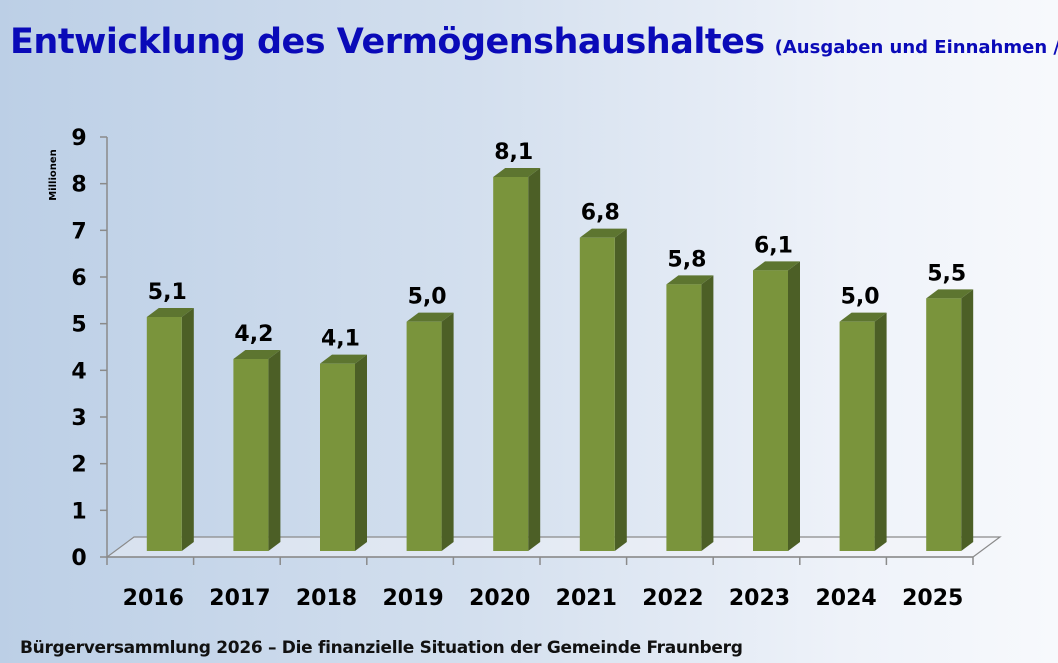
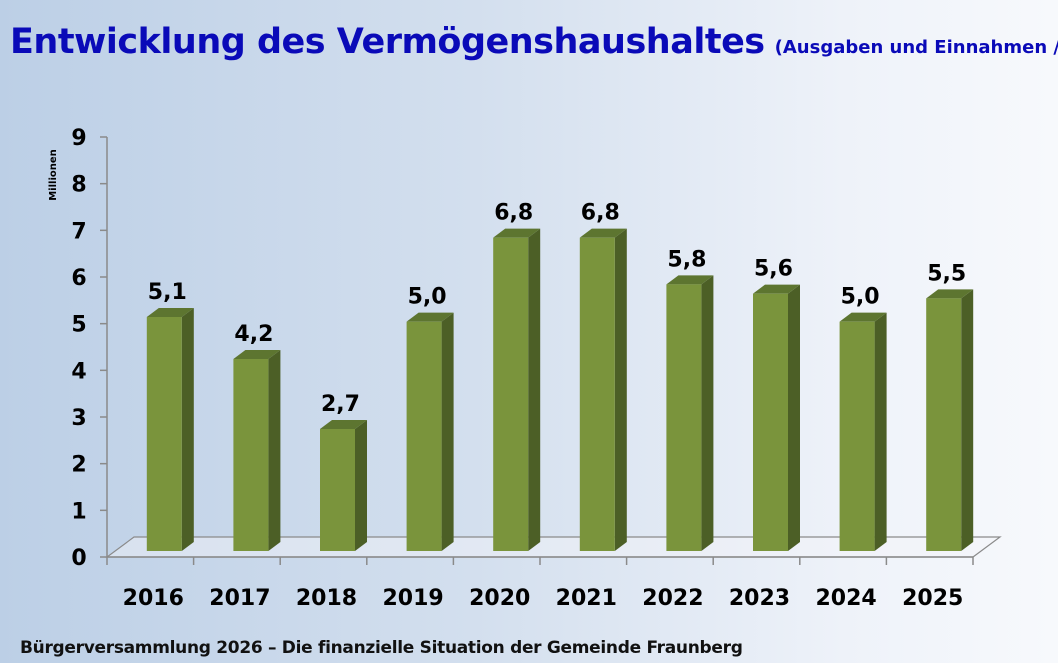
2018: 4,1 -> 2,7
2020: 8,1 -> 6,8
2023: 6,1 -> 5,6
